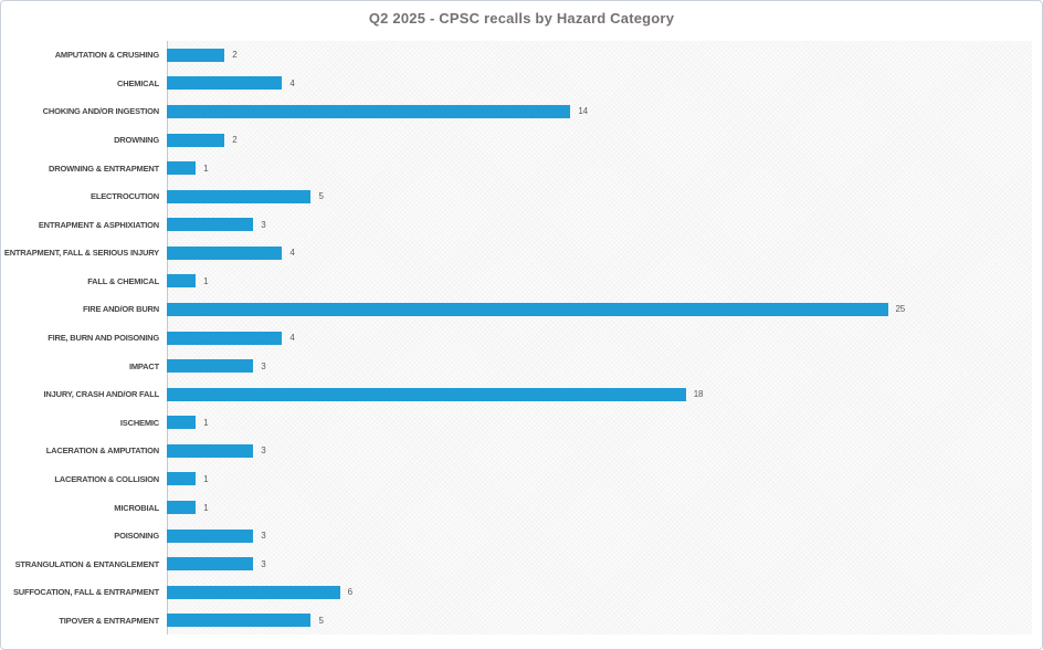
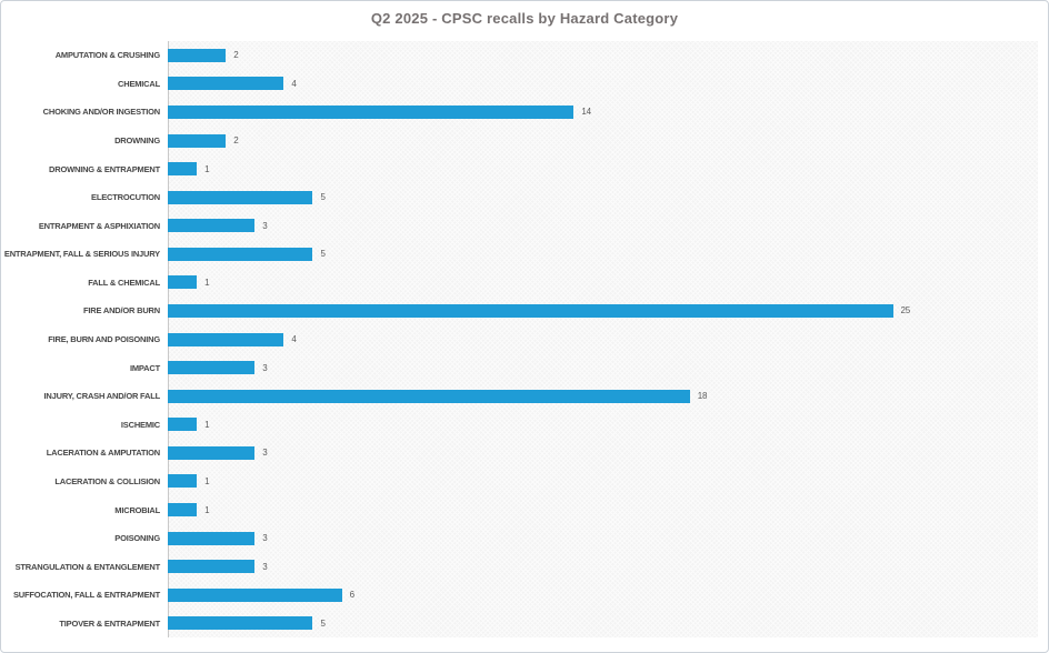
ENTRAPMENT, FALL & SERIOUS INJURY: 4 -> 5
